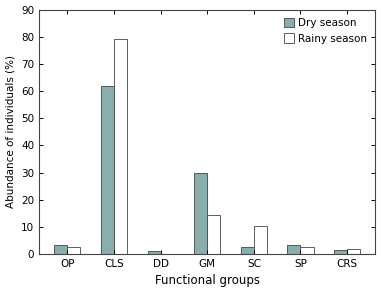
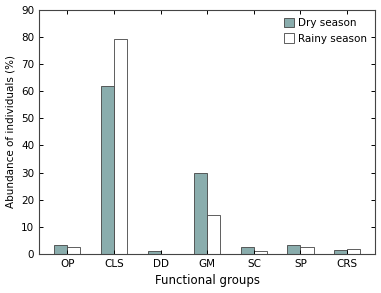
Rainy season/SC: 10.5 -> 1.0
